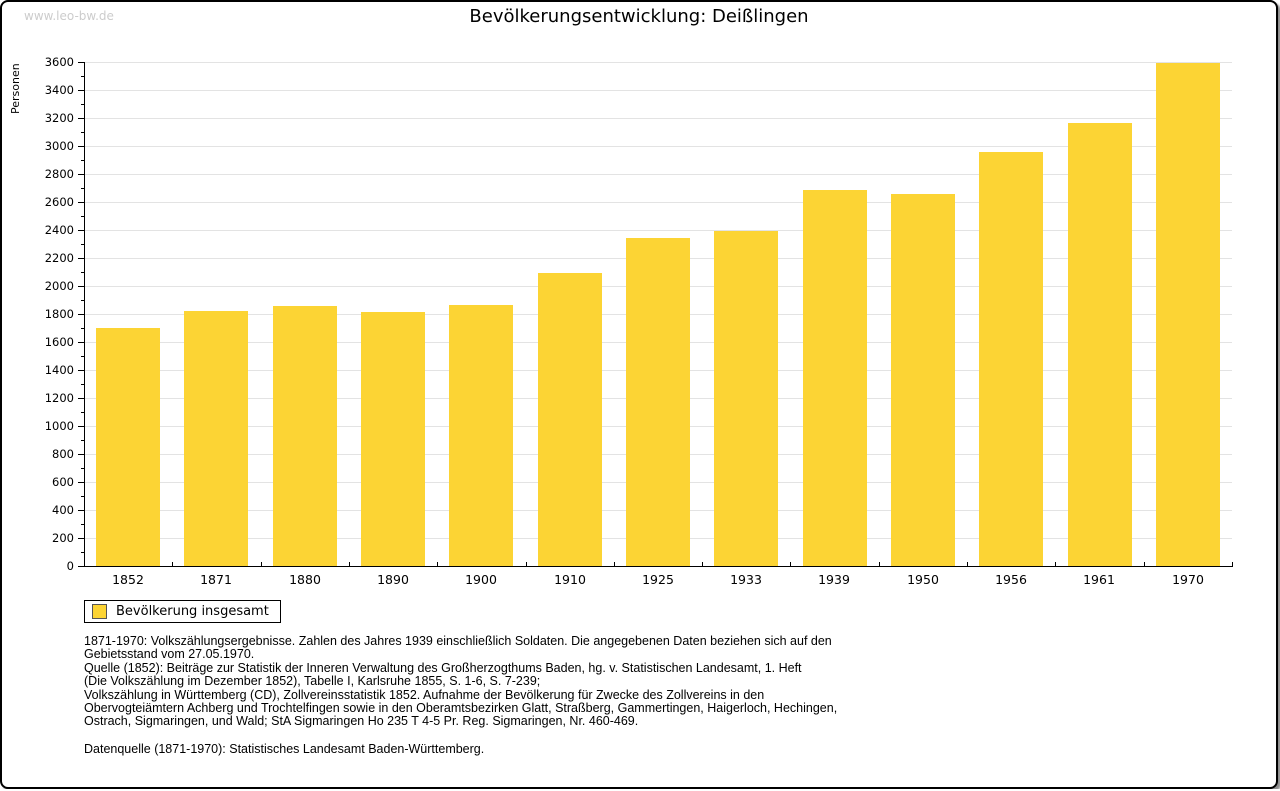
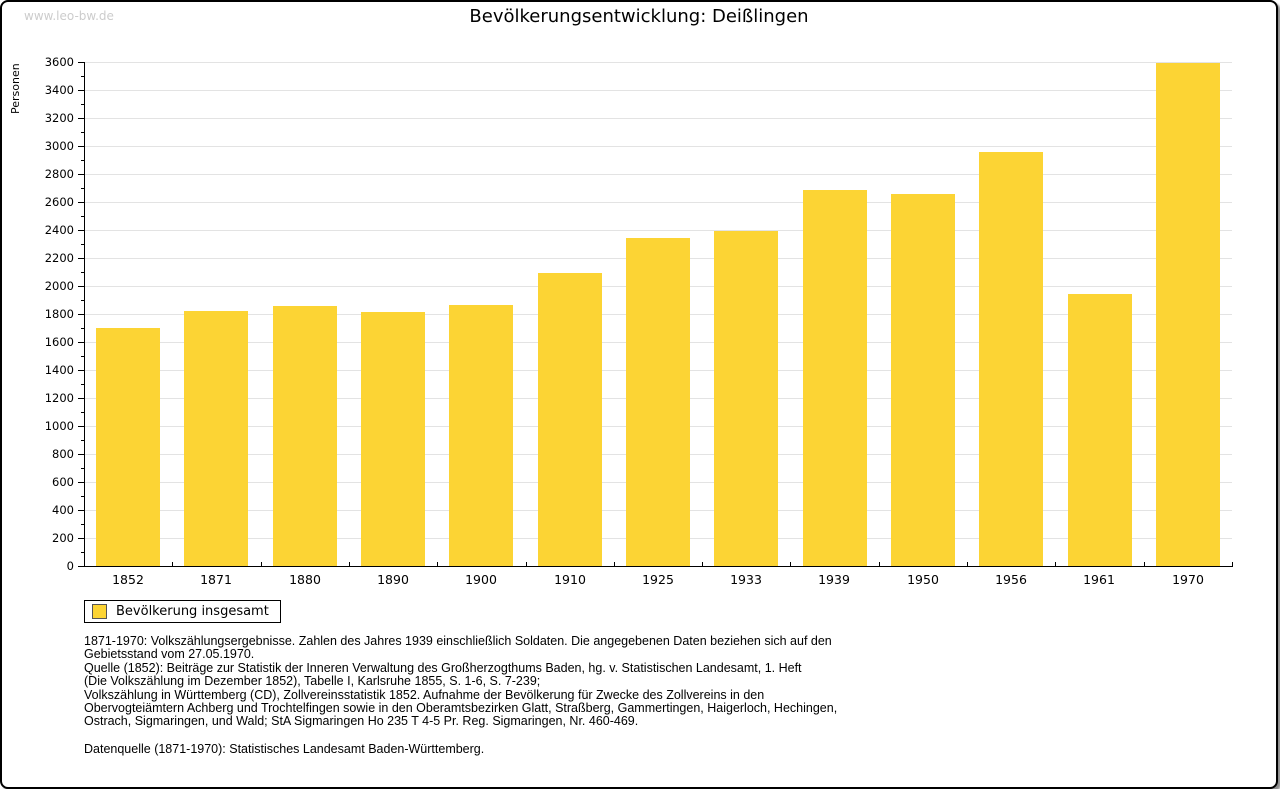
1961: 3160 -> 1940
